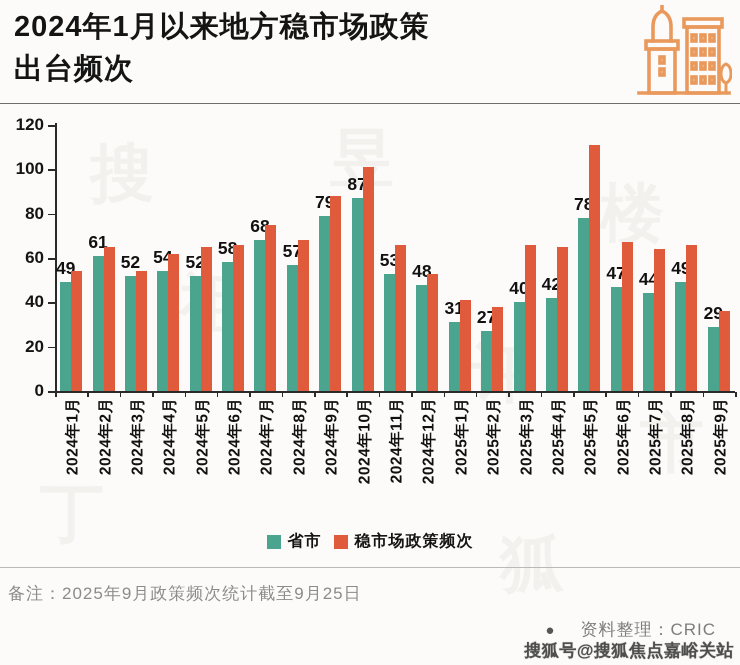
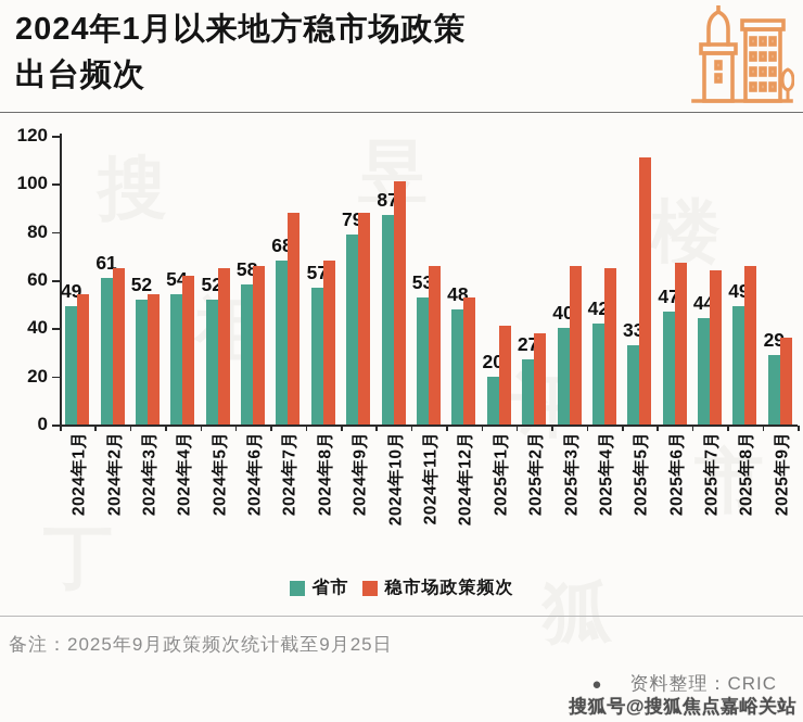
稳市场政策频次/2024年7月: 75 -> 88
省市/2025年1月: 31 -> 20
省市/2025年5月: 78 -> 33
